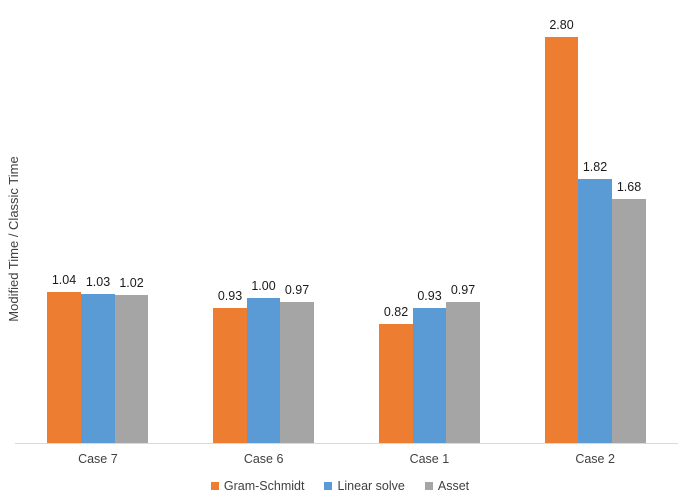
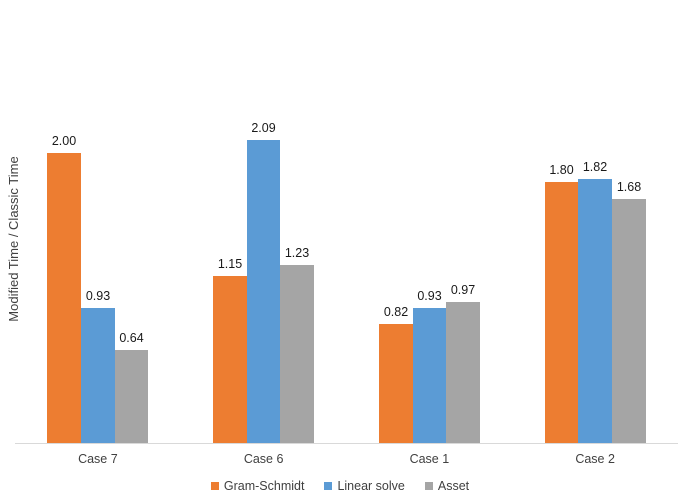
Gram-Schmidt/Case 7: 1.04 -> 2.00
Linear solve/Case 7: 1.03 -> 0.93
Asset/Case 7: 1.02 -> 0.64
Gram-Schmidt/Case 6: 0.93 -> 1.15
Linear solve/Case 6: 1.00 -> 2.09
Asset/Case 6: 0.97 -> 1.23
Gram-Schmidt/Case 2: 2.80 -> 1.80
